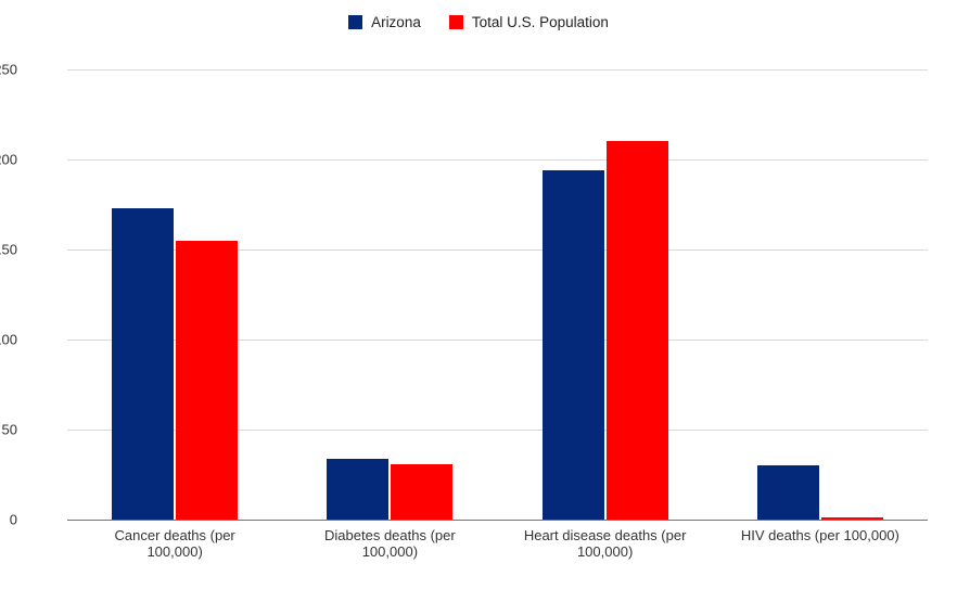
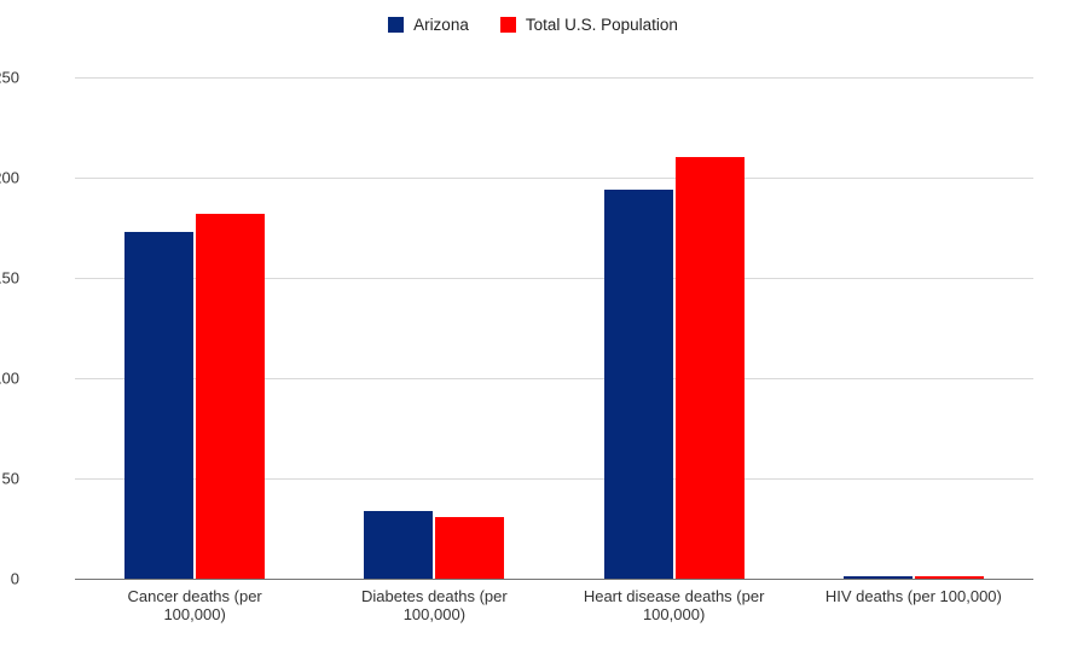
Total U.S. Population/Cancer deaths (per 100,000): 155 -> 182
Arizona/HIV deaths (per 100,000): 30 -> 2
